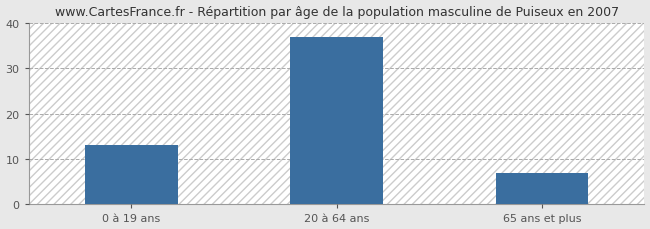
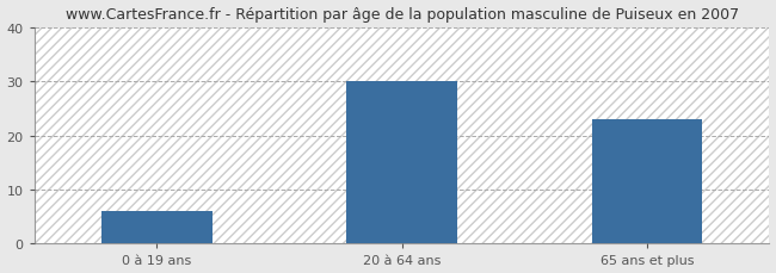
0 à 19 ans: 13 -> 6
20 à 64 ans: 37 -> 30
65 ans et plus: 7 -> 23
